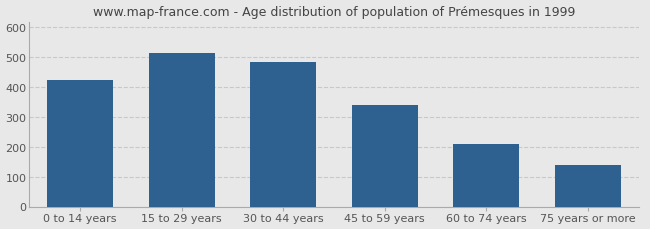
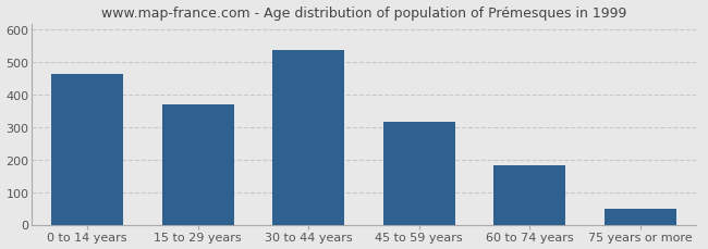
0 to 14 years: 425 -> 465
15 to 29 years: 515 -> 372
30 to 44 years: 485 -> 537
45 to 59 years: 340 -> 317
60 to 74 years: 210 -> 182
75 years or more: 140 -> 49
